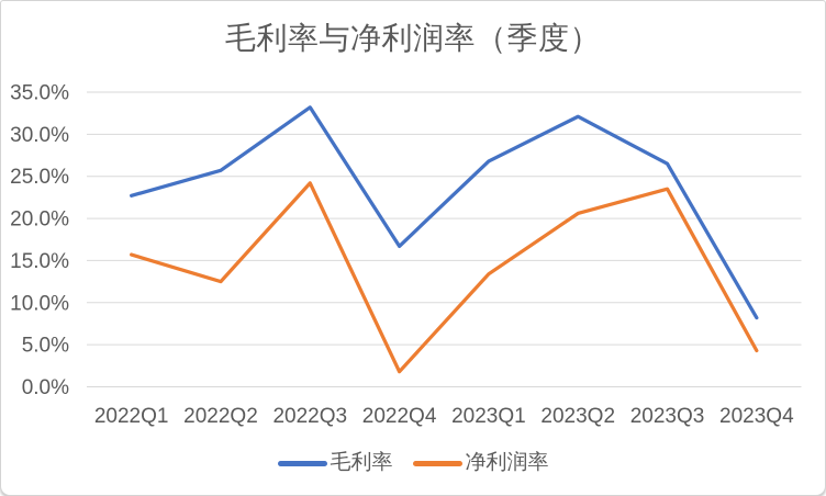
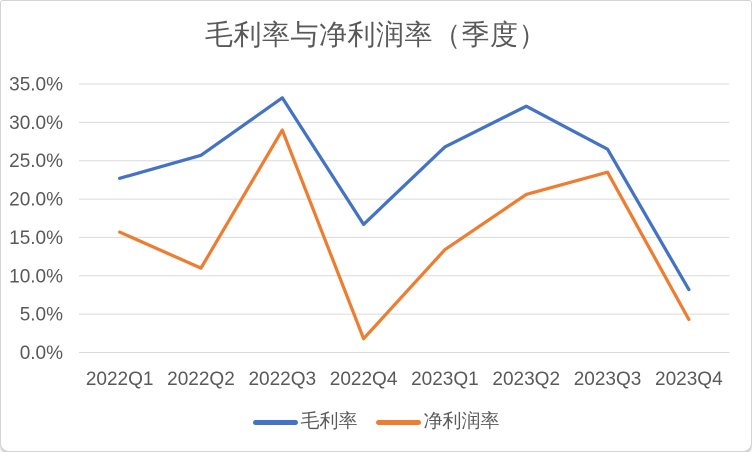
净利润率/2022Q2: 12% -> 11%
净利润率/2022Q3: 24% -> 29%
